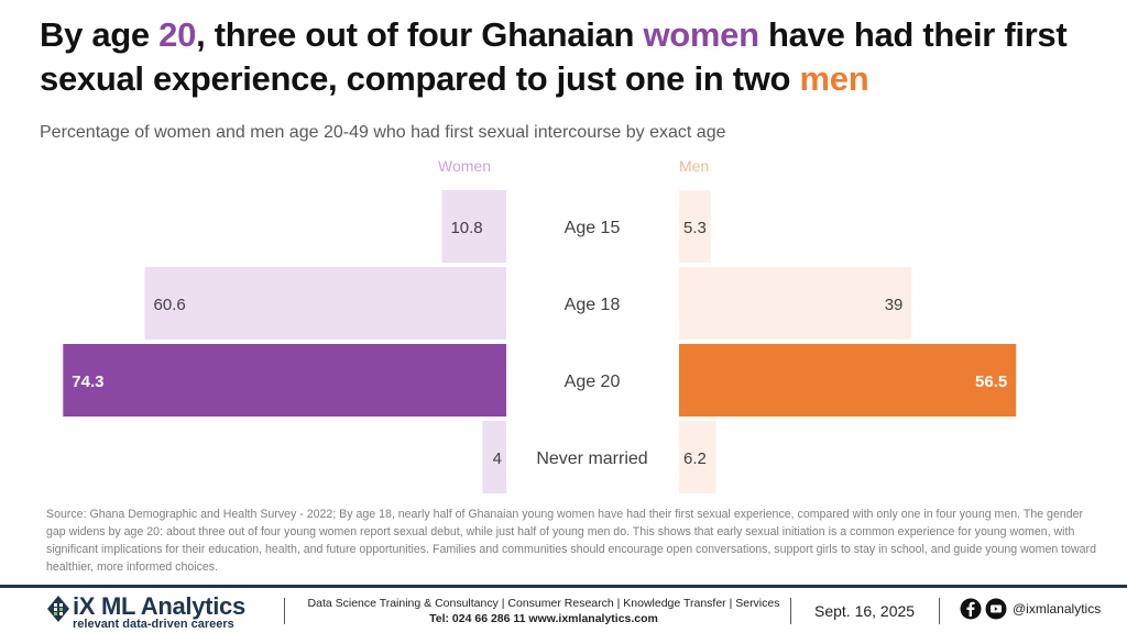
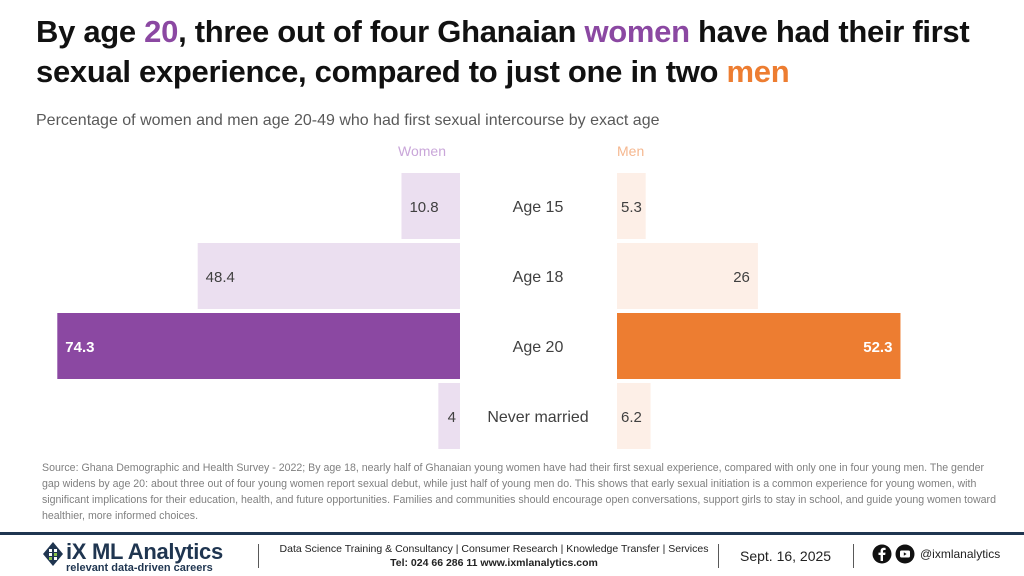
Women/Age 18: 60.6 -> 48.4
Men/Age 18: 39 -> 26
Men/Age 20: 56.5 -> 52.3
